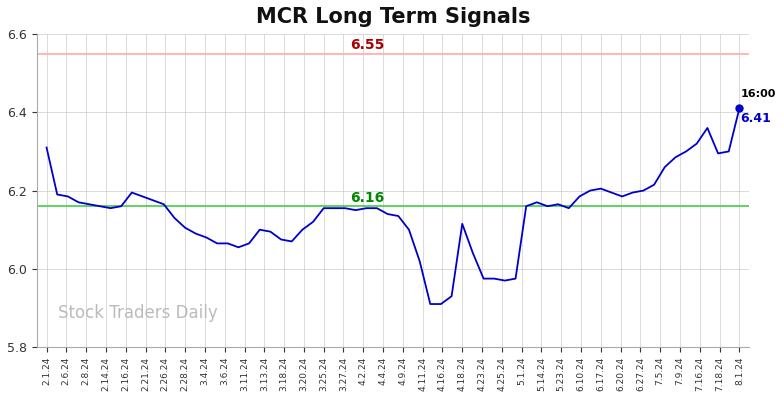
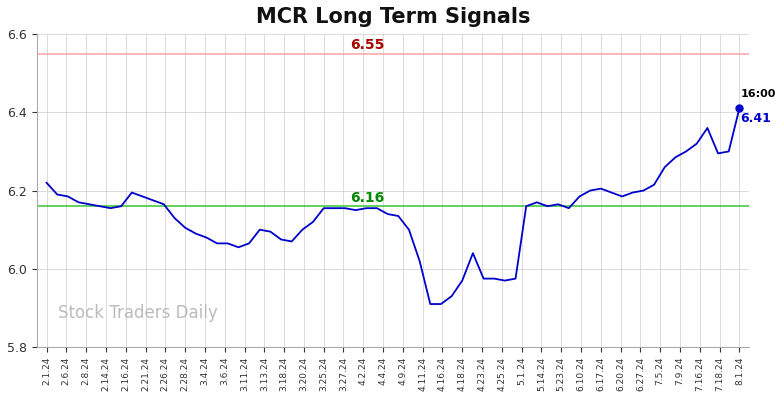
2.1.24: 6.310 -> 6.220
4.18.24: 6.115 -> 5.970
